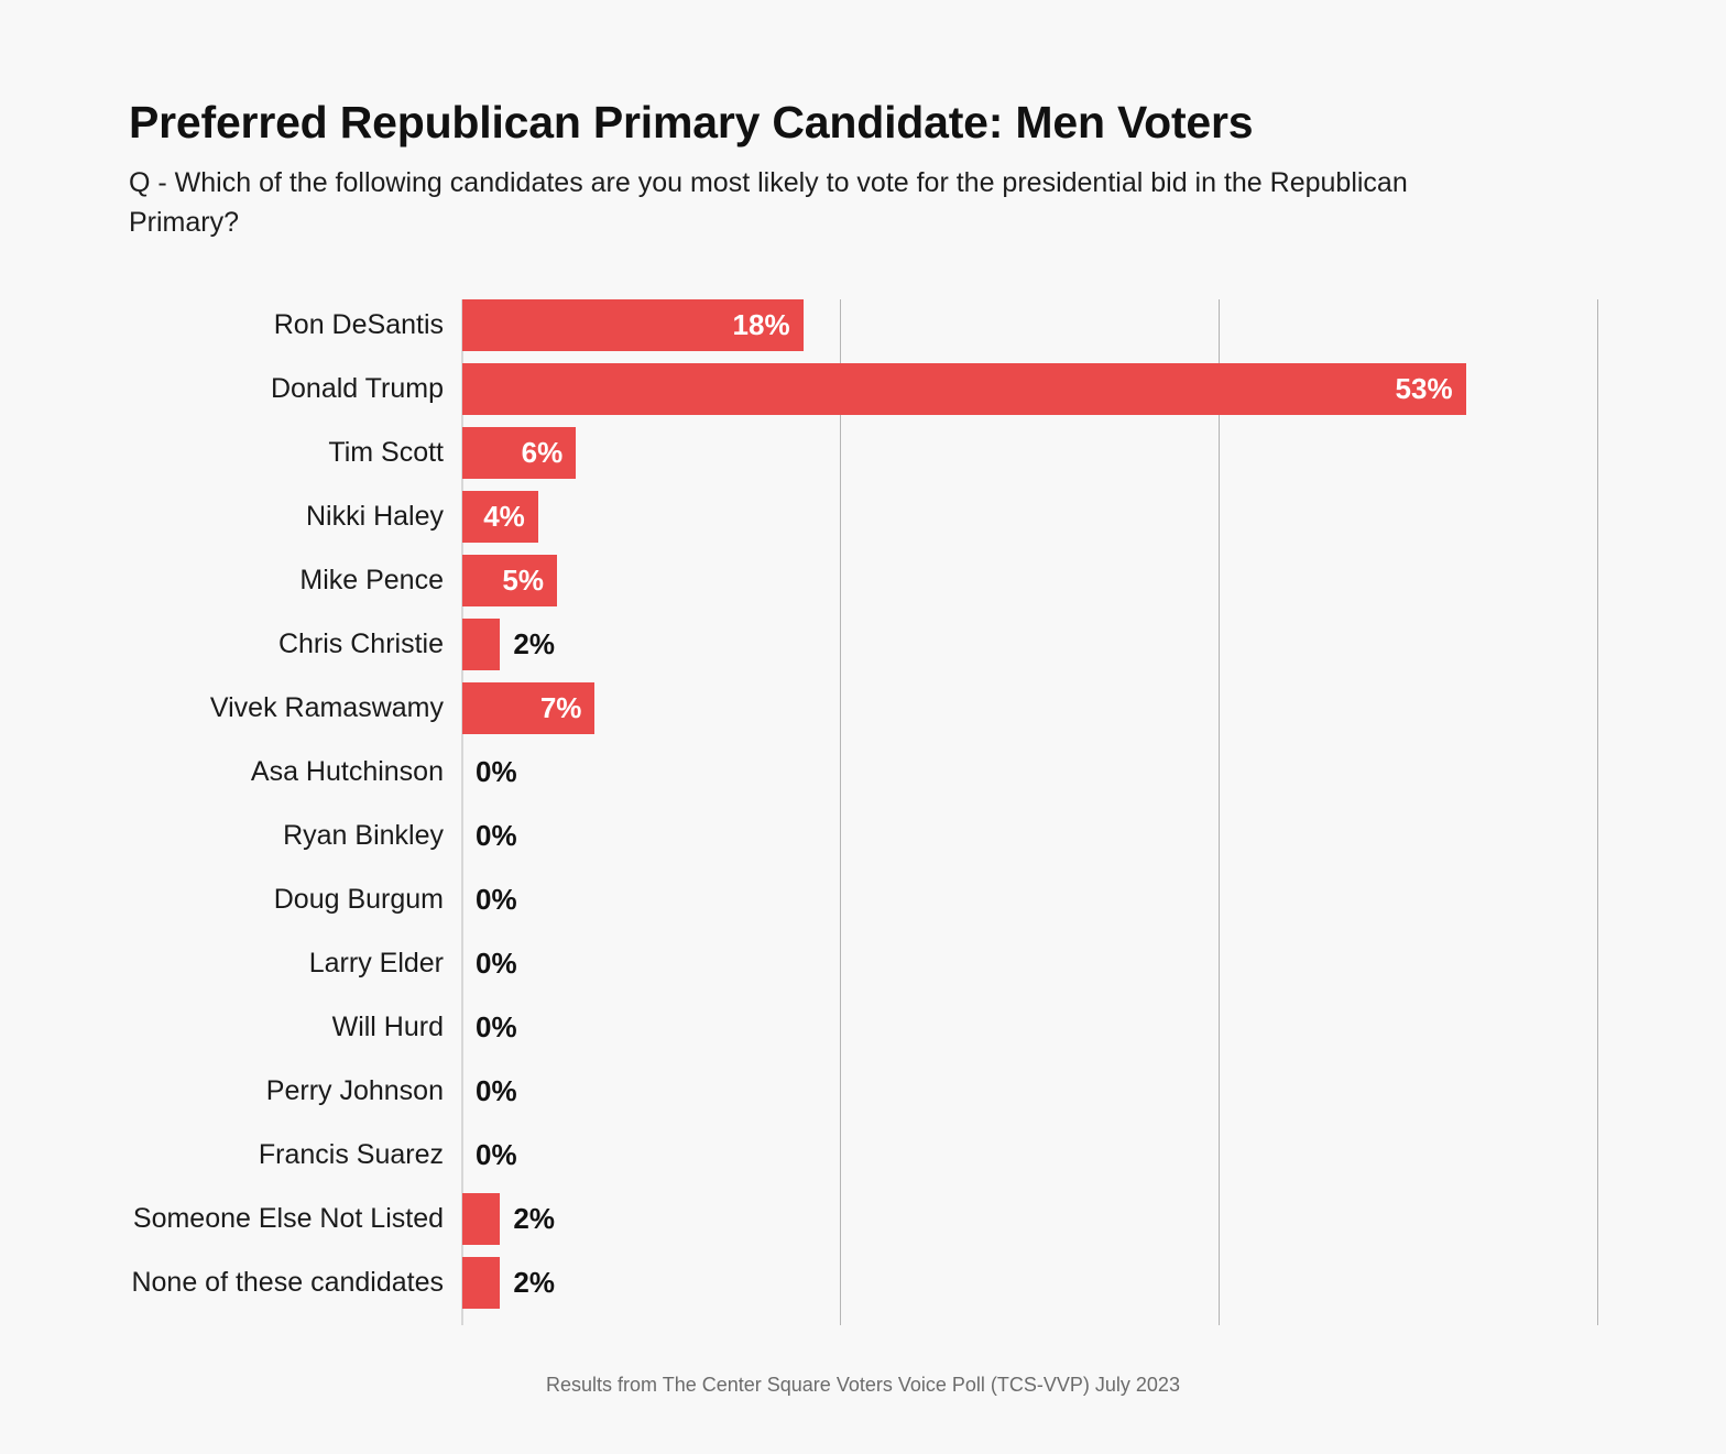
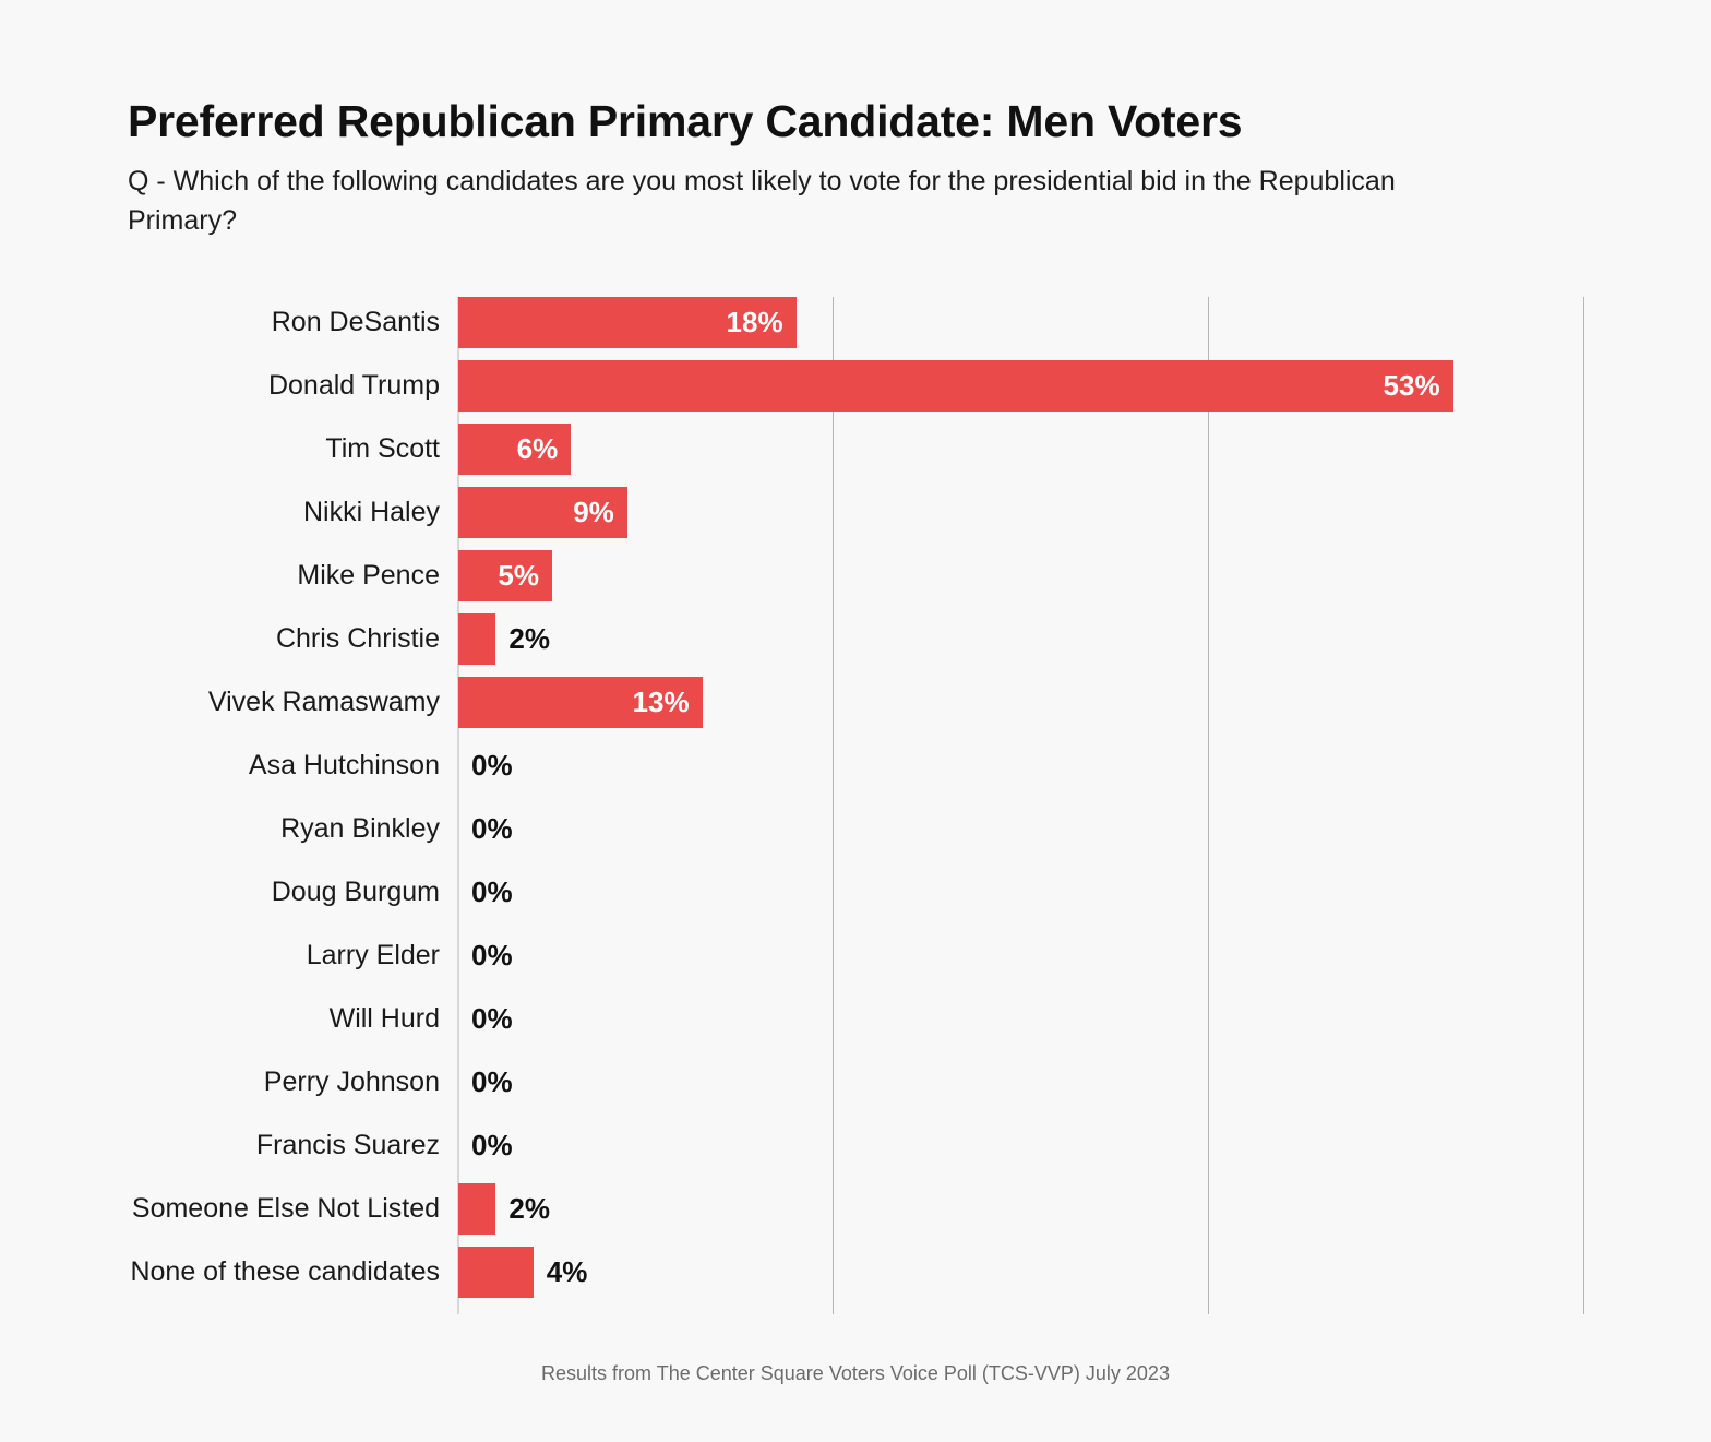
Nikki Haley: 4% -> 9%
Vivek Ramaswamy: 7% -> 13%
None of these candidates: 2% -> 4%
